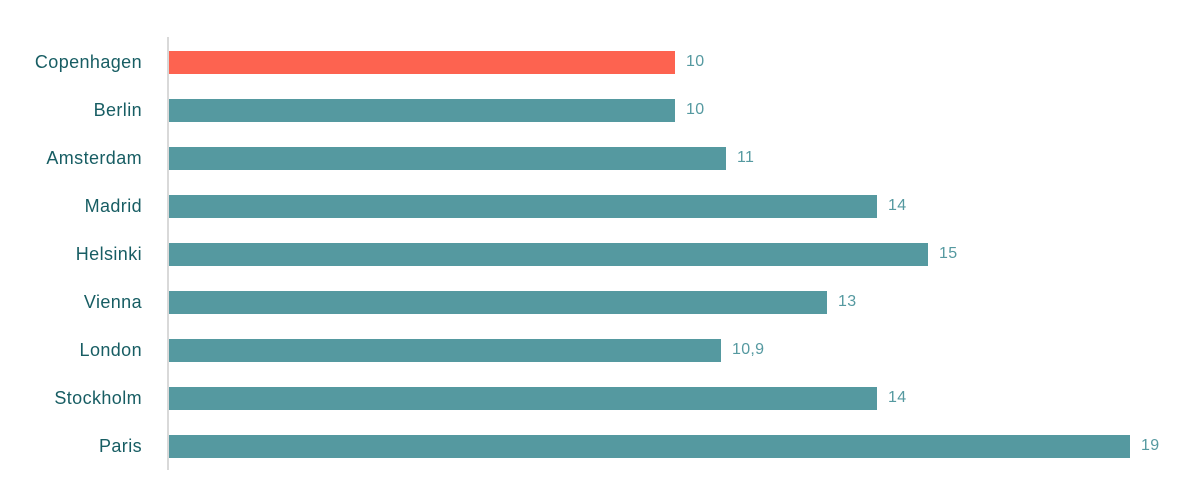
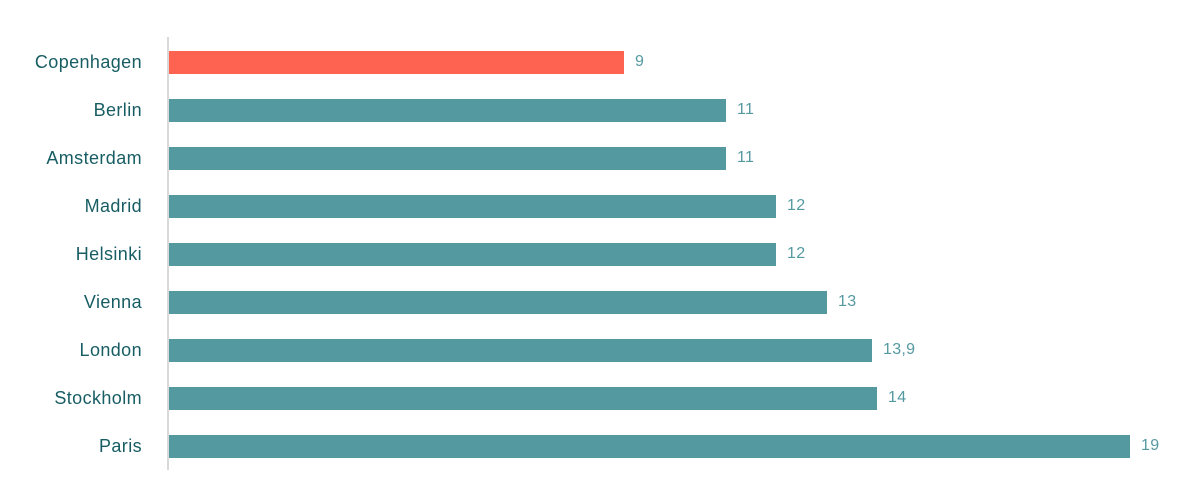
Copenhagen: 10 -> 9
Berlin: 10 -> 11
Madrid: 14 -> 12
Helsinki: 15 -> 12
London: 10,9 -> 13,9
